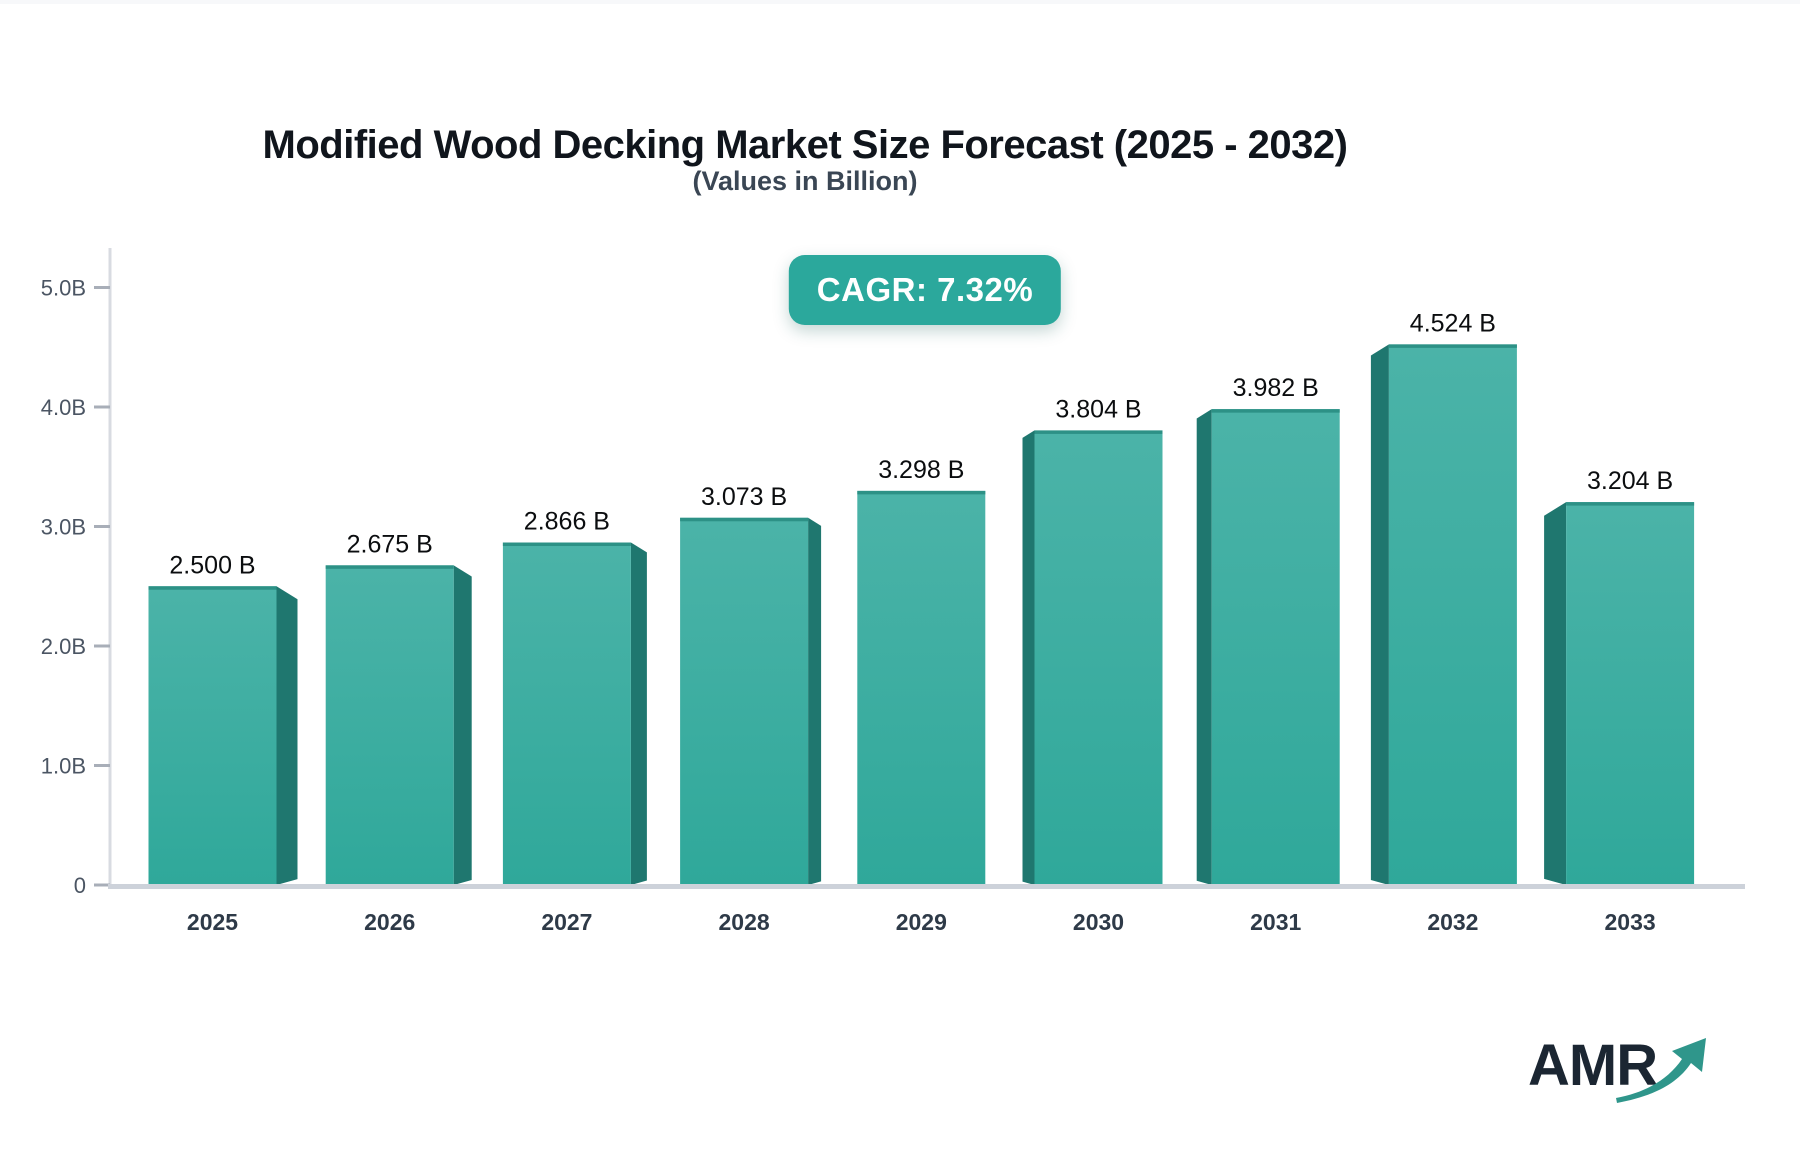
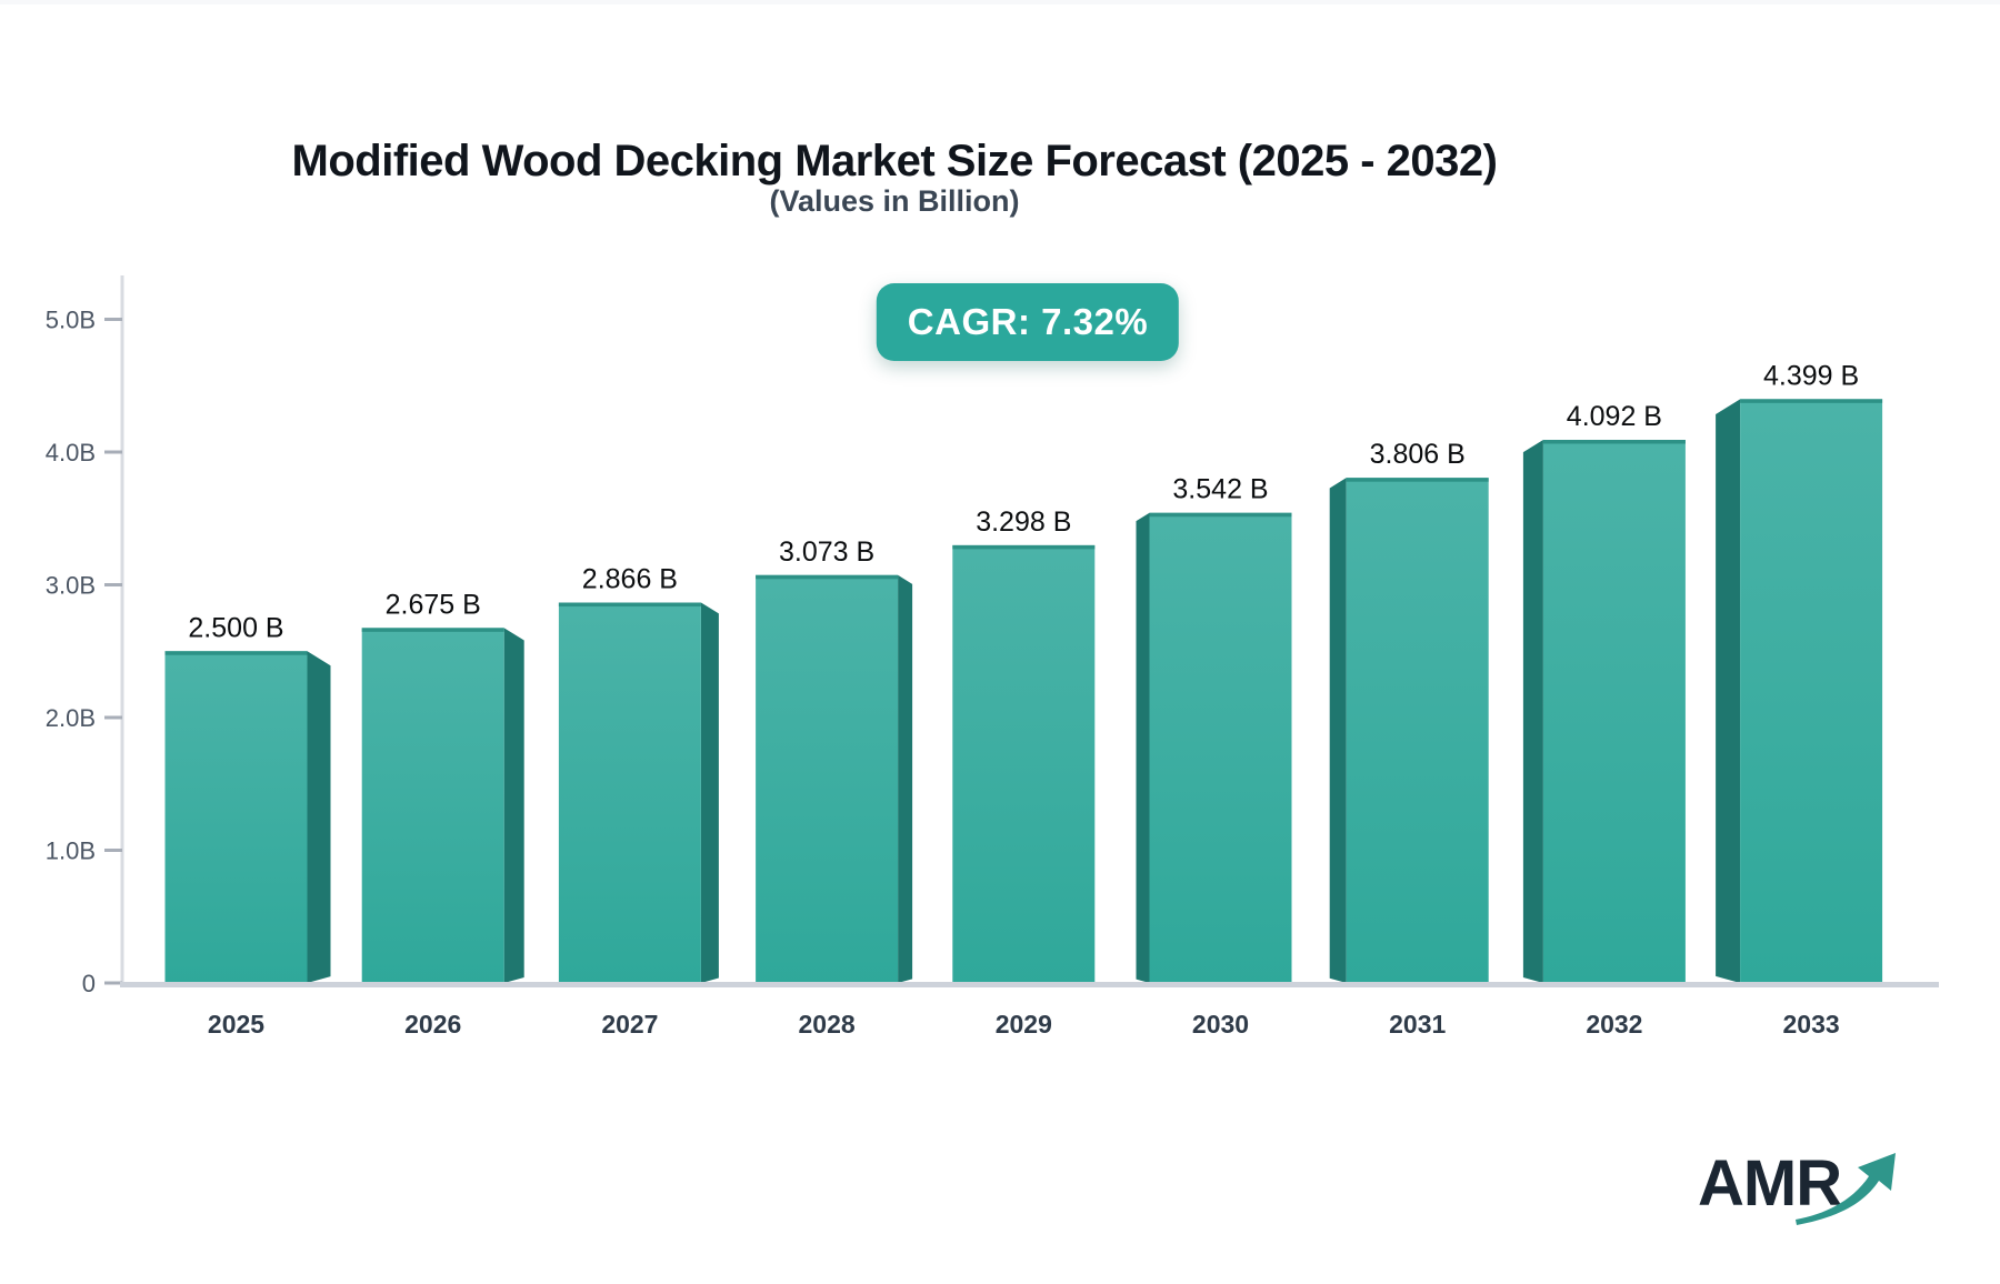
2030: 3.804 -> 3.542
2031: 3.982 -> 3.806
2032: 4.524 -> 4.092
2033: 3.204 -> 4.399
